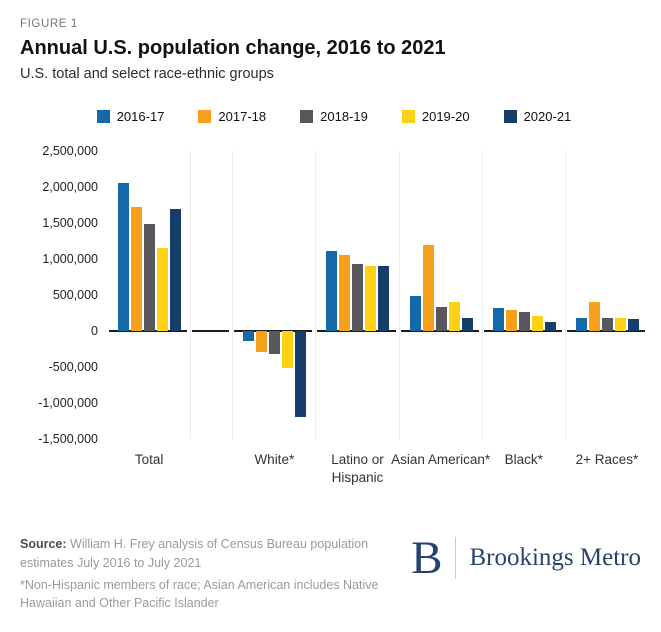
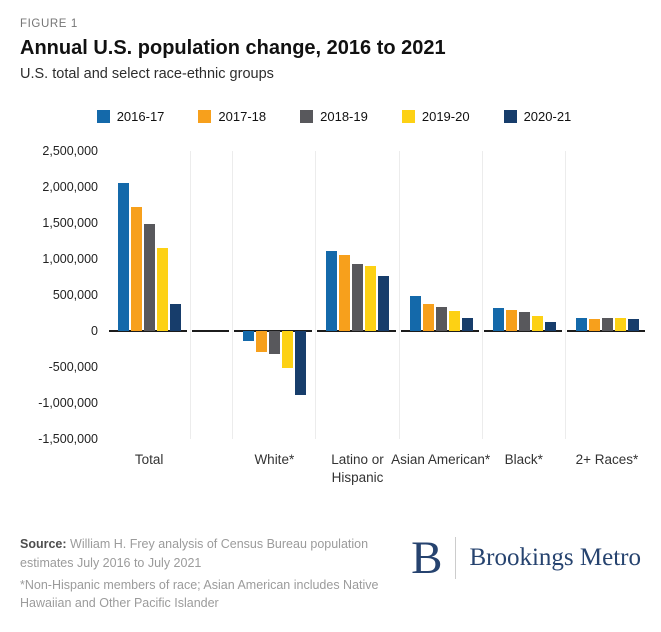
2020-21/Total: 1700000 -> 400000
2020-21/White*: -1200000 -> -900000
2020-21/Latino or Hispanic: 900000 -> 800000
2017-18/Asian American*: 1200000 -> 400000
2019-20/Asian American*: 400000 -> 300000
2017-18/2+ Races*: 400000 -> 200000
